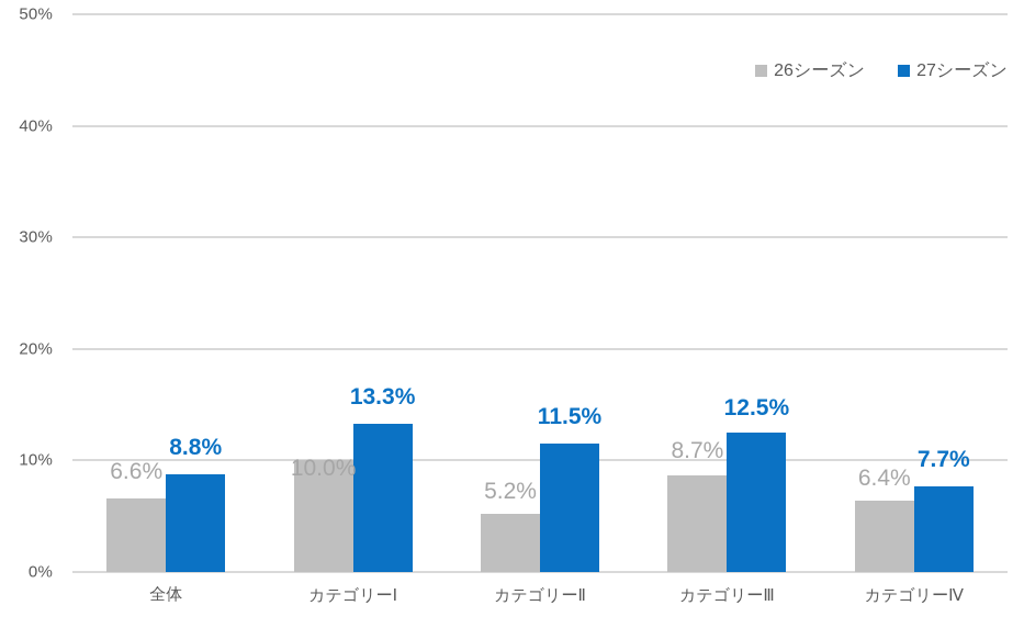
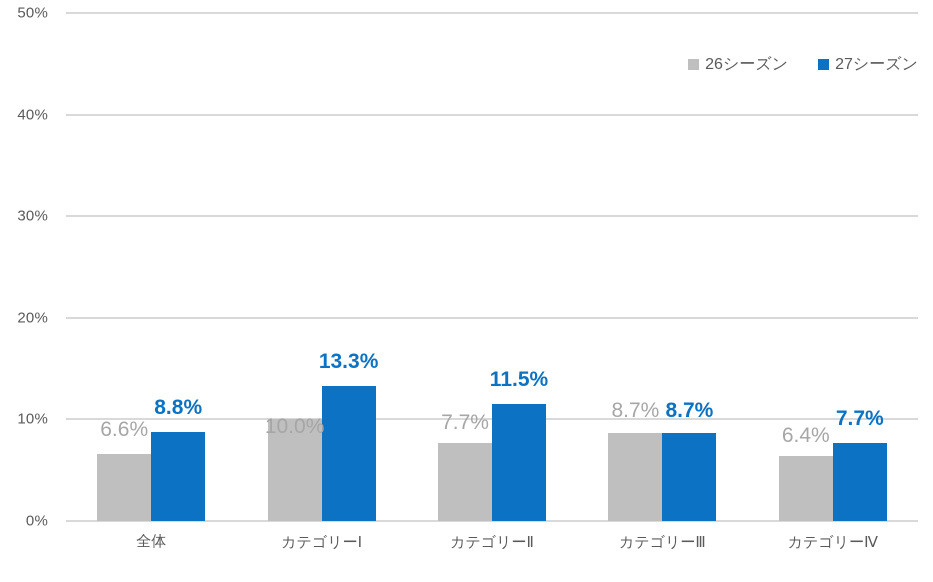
26シーズン/カテゴリーⅡ: 5.2% -> 7.7%
27シーズン/カテゴリーⅢ: 12.5% -> 8.7%
